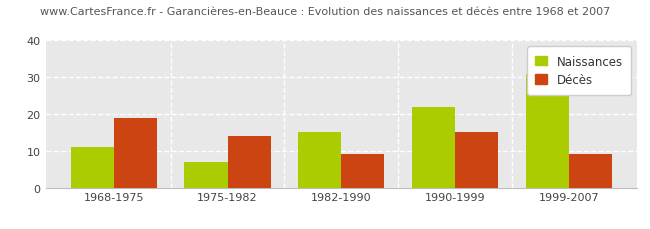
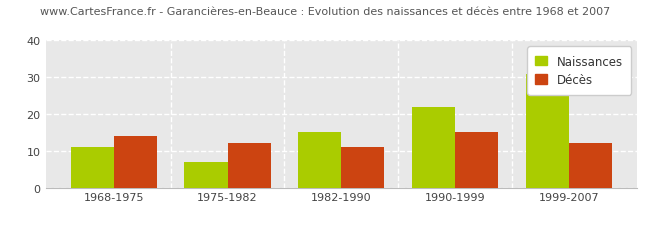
Décès/1968-1975: 19 -> 14
Décès/1975-1982: 14 -> 12
Décès/1982-1990: 9 -> 11
Décès/1999-2007: 9 -> 12
